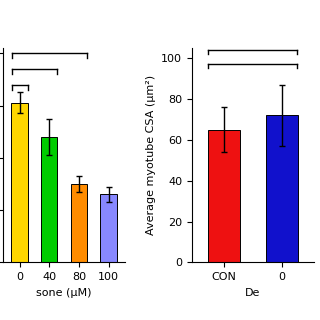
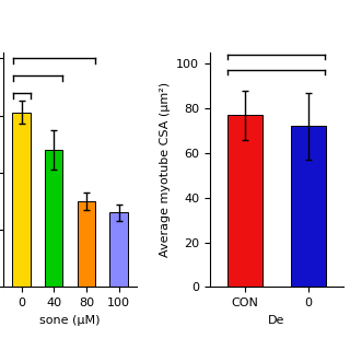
CON: 65 -> 77
